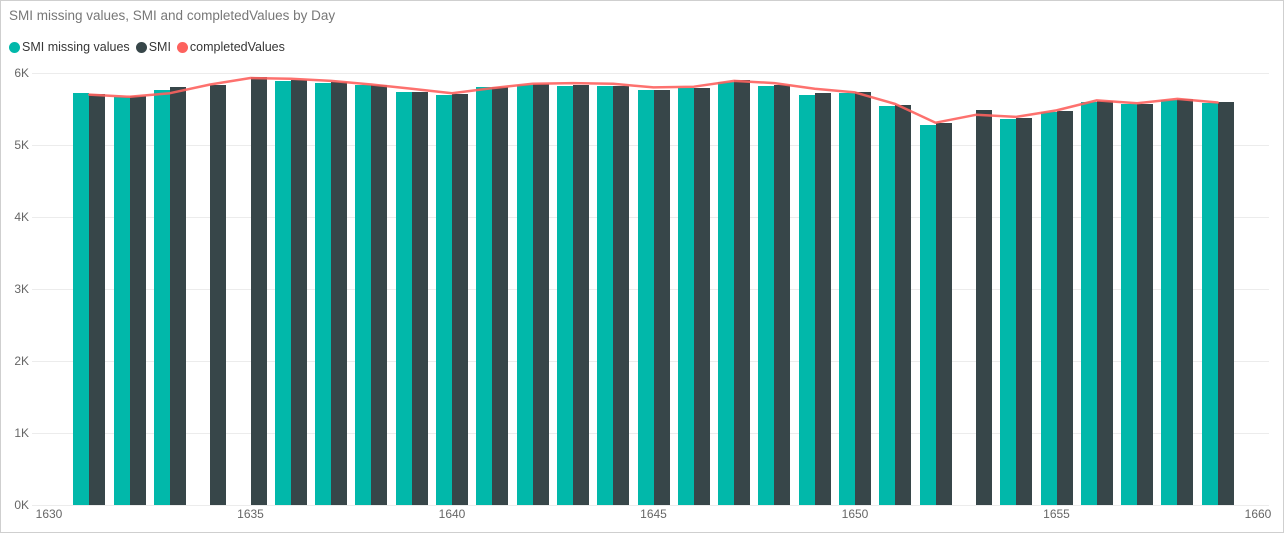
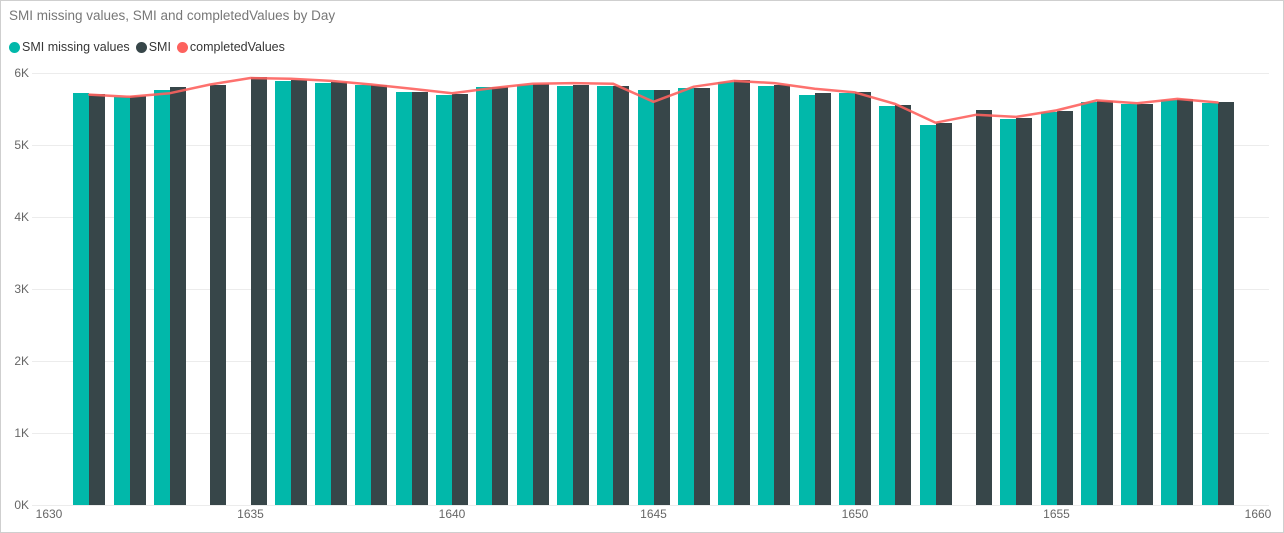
completedValues/1645: 5.8K -> 5.6K
